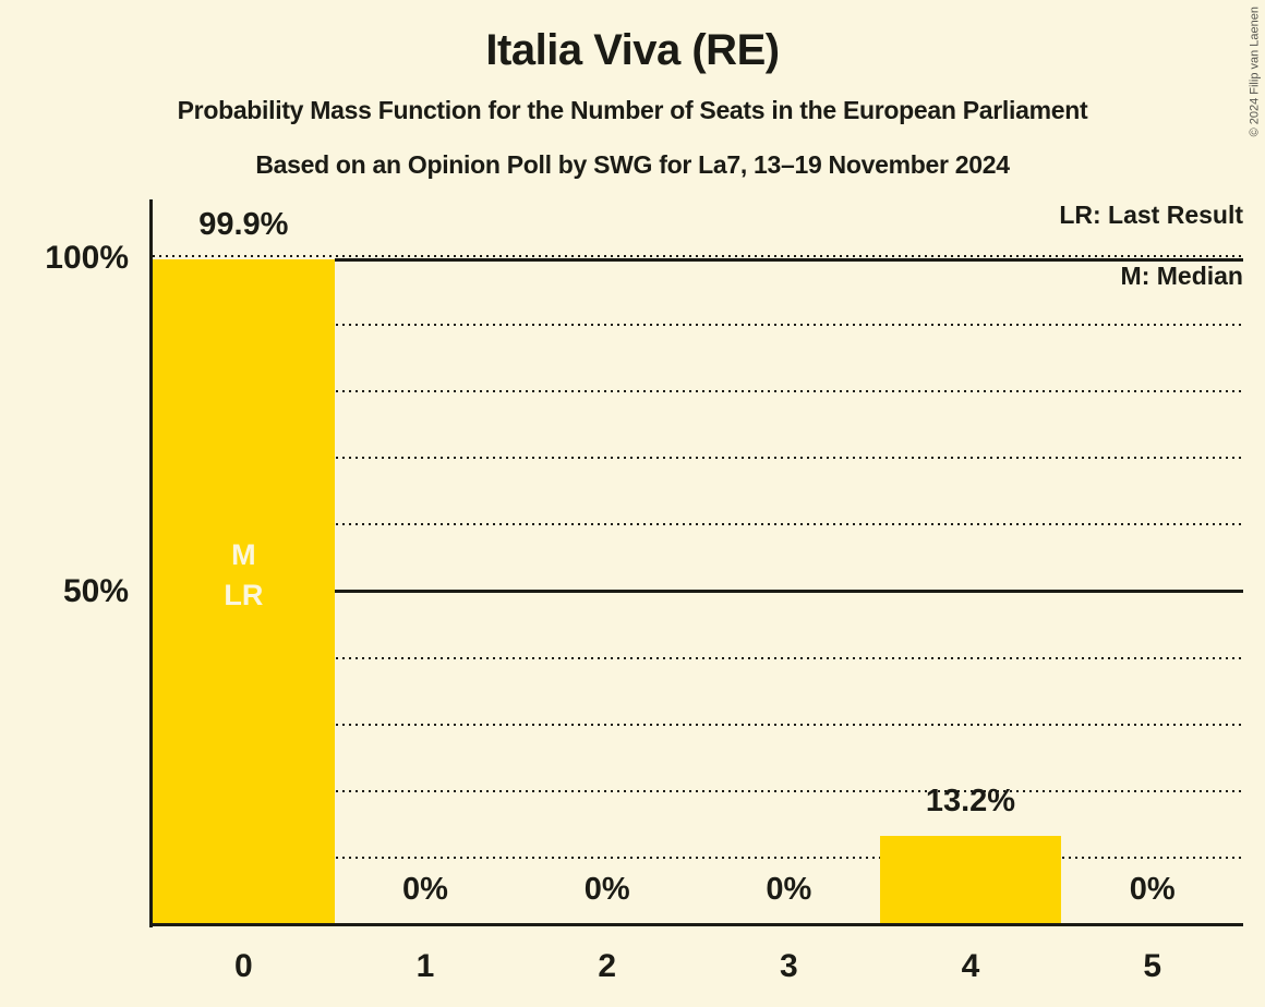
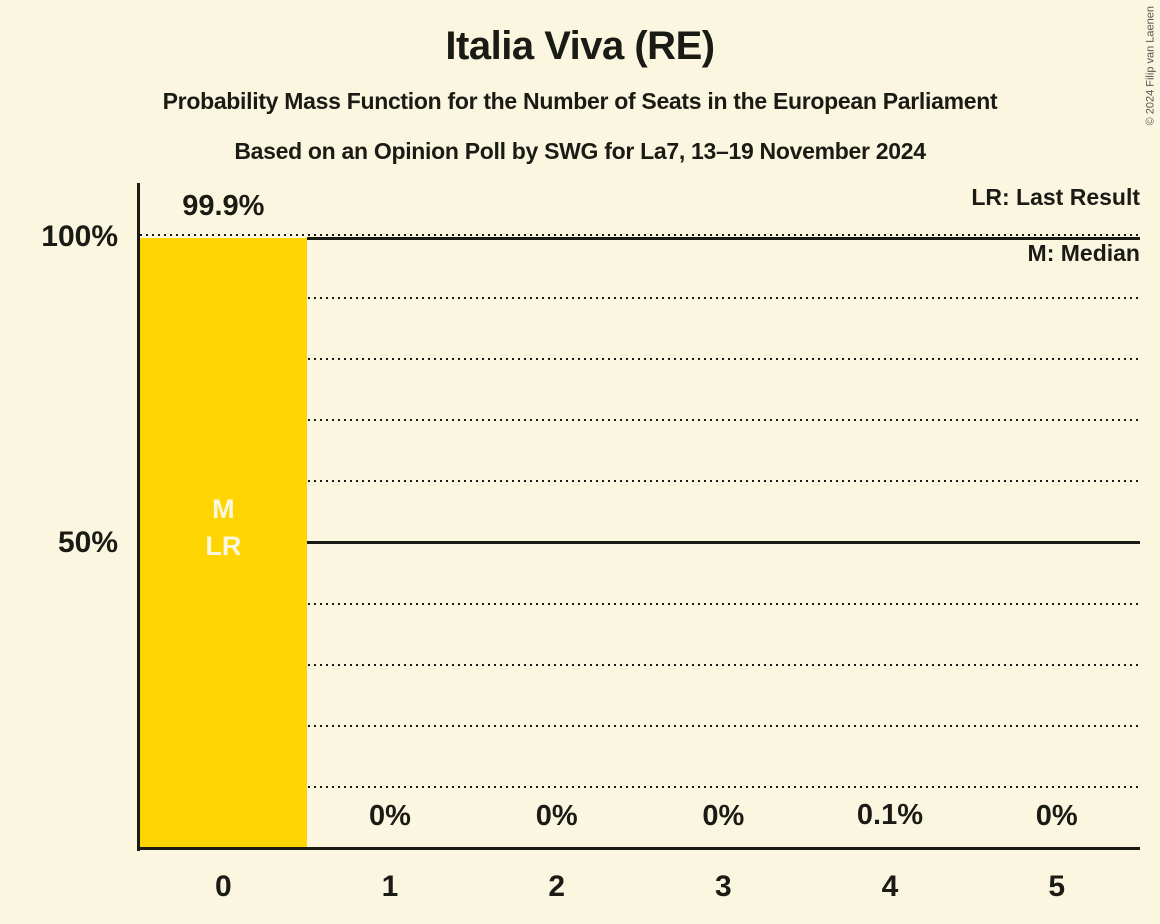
4: 13.2% -> 0.1%
